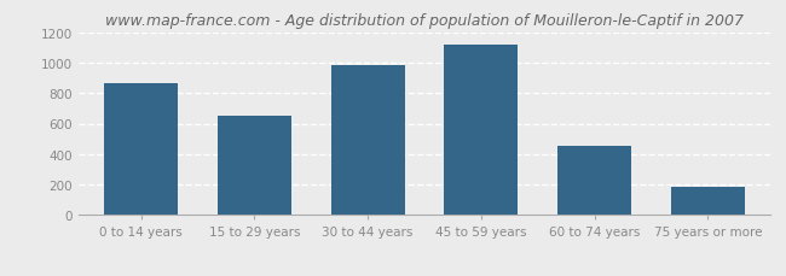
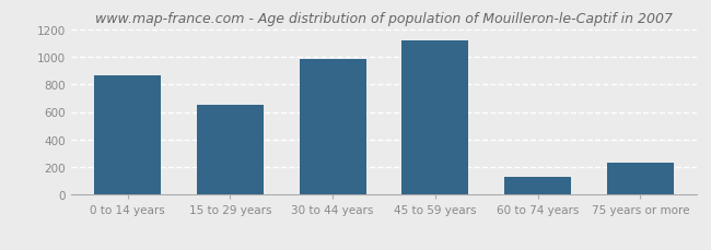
60 to 74 years: 460 -> 130
75 years or more: 180 -> 230
